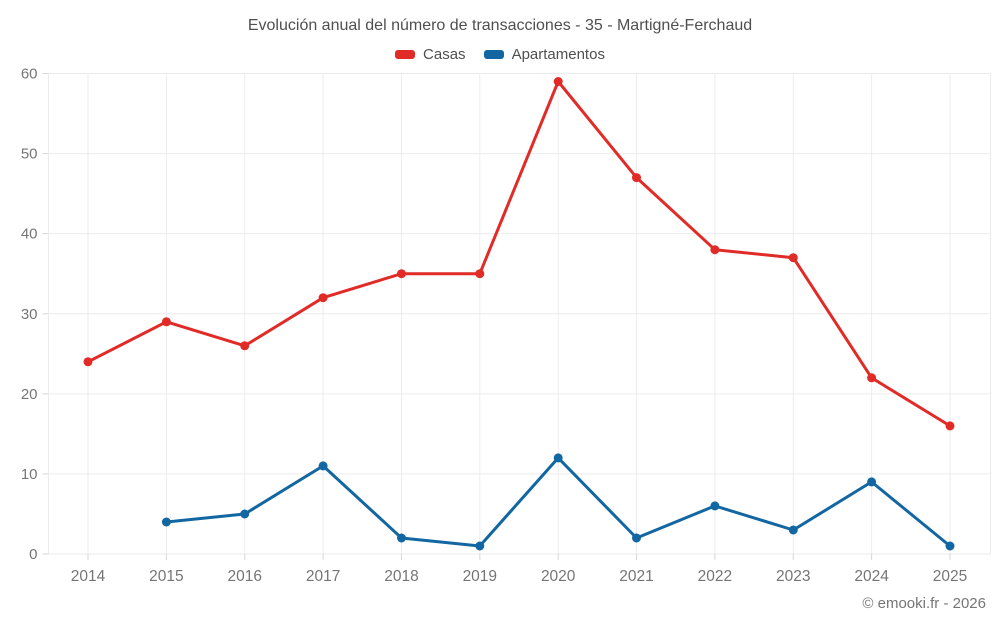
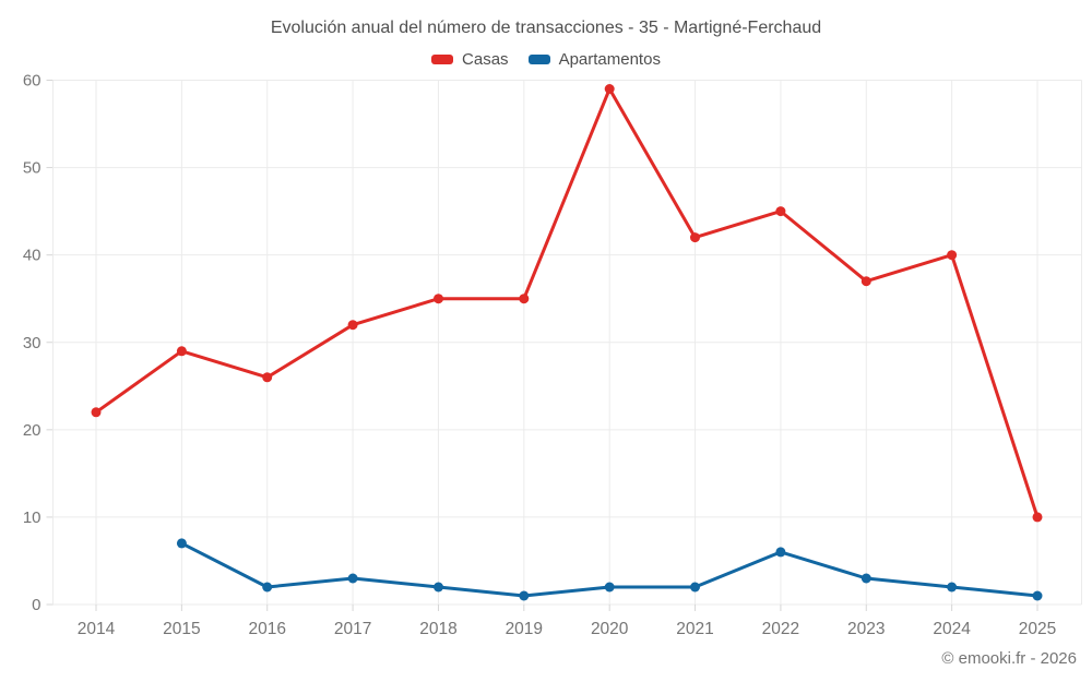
Casas/2014: 24 -> 22
Apartamentos/2015: 4 -> 7
Apartamentos/2016: 5 -> 2
Apartamentos/2017: 11 -> 3
Apartamentos/2020: 12 -> 2
Casas/2021: 47 -> 42
Casas/2022: 38 -> 45
Casas/2024: 22 -> 40
Apartamentos/2024: 9 -> 2
Casas/2025: 16 -> 10
